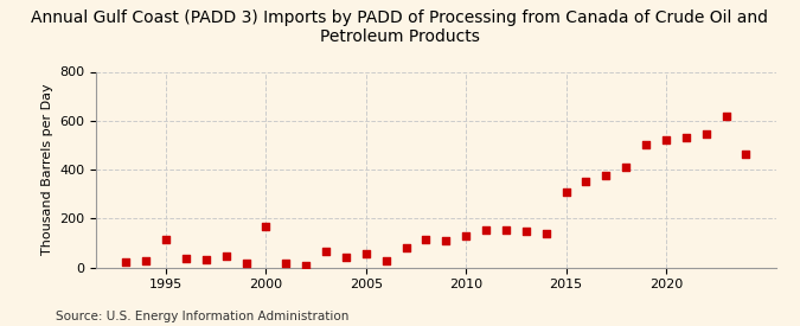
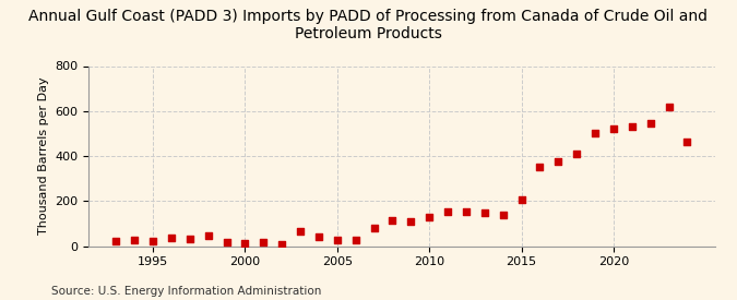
1995: 115 -> 20
2000: 165 -> 10
2005: 55 -> 25
2015: 310 -> 205
